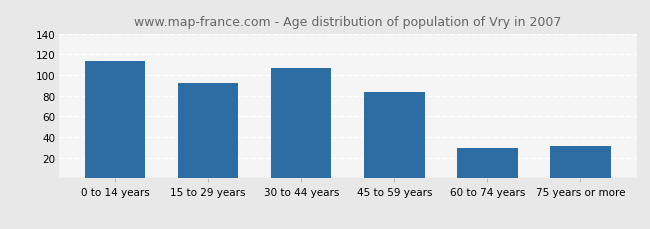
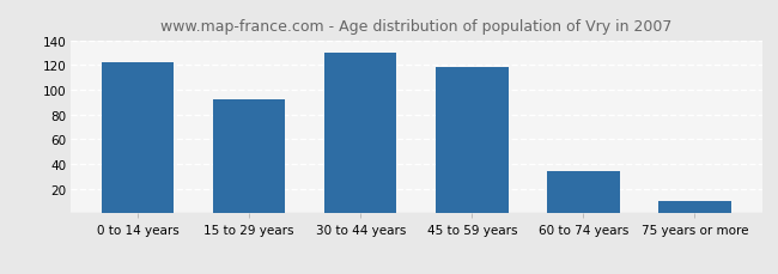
0 to 14 years: 113 -> 122
30 to 44 years: 107 -> 130
45 to 59 years: 83 -> 118
60 to 74 years: 29 -> 34
75 years or more: 31 -> 10
